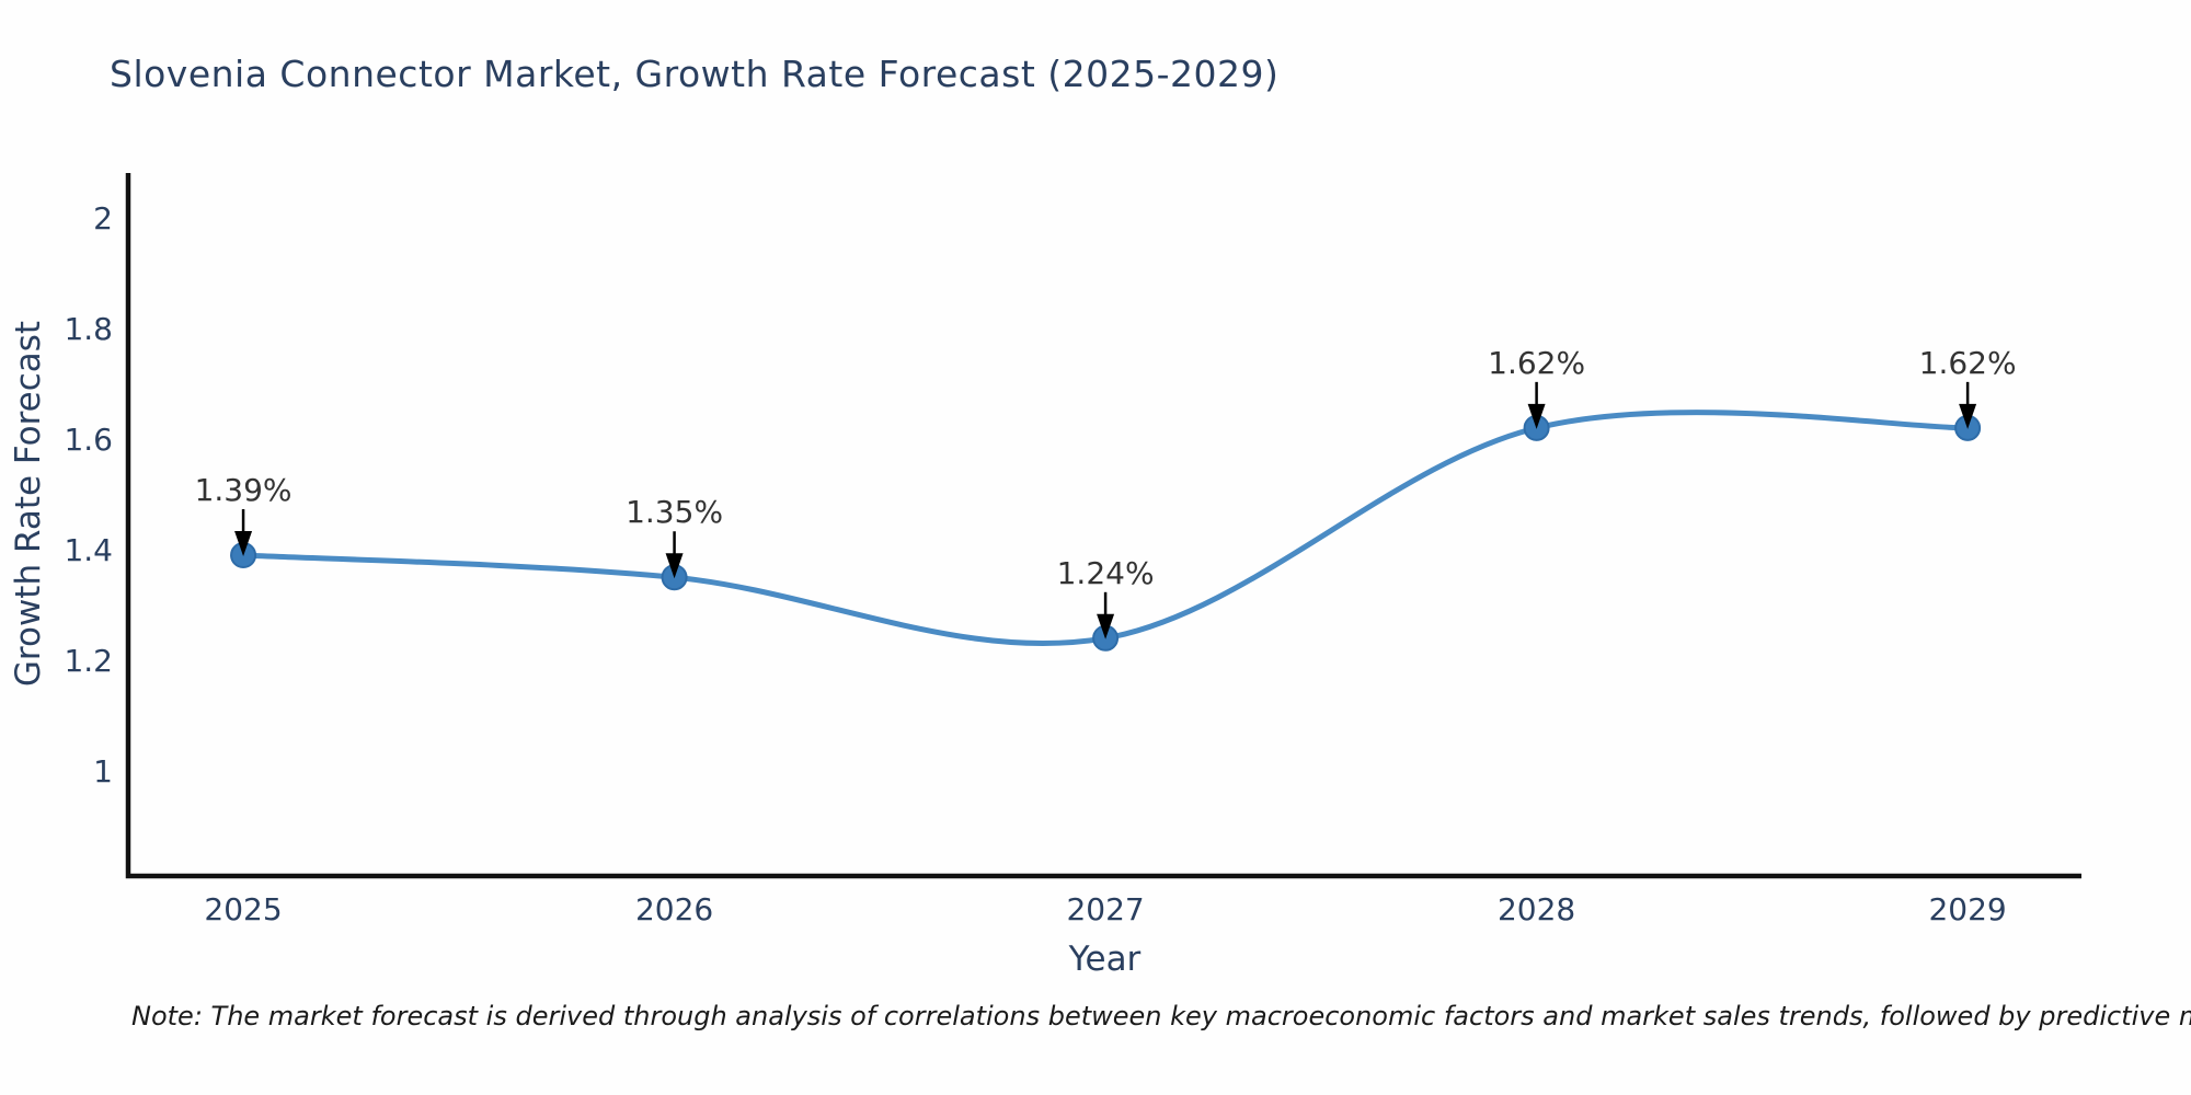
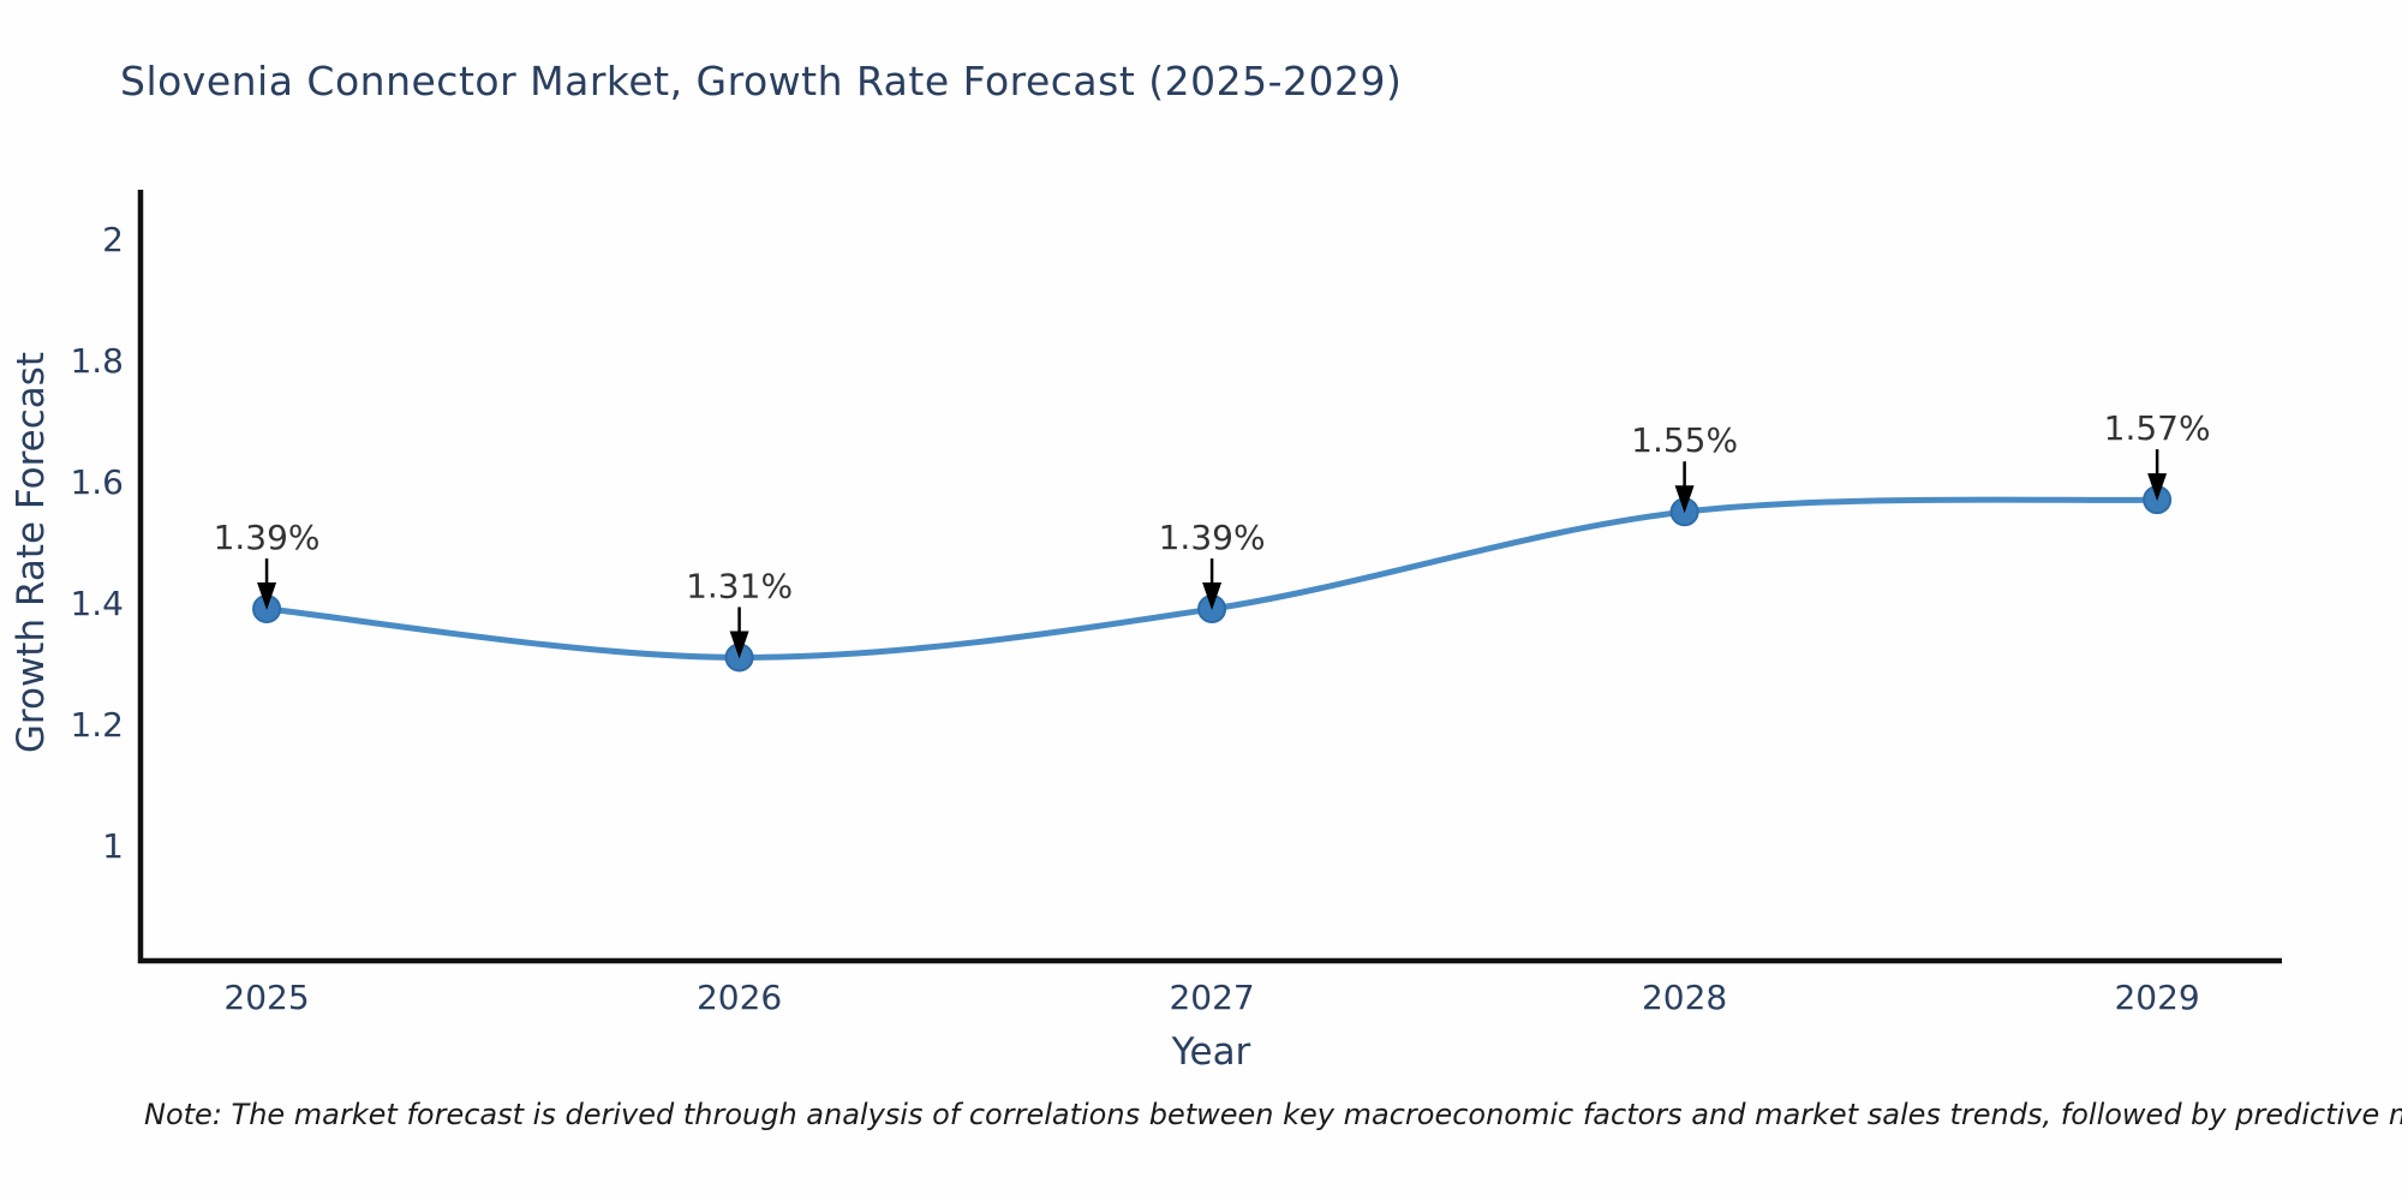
2026: 1.35% -> 1.31%
2027: 1.24% -> 1.39%
2028: 1.62% -> 1.55%
2029: 1.62% -> 1.57%
